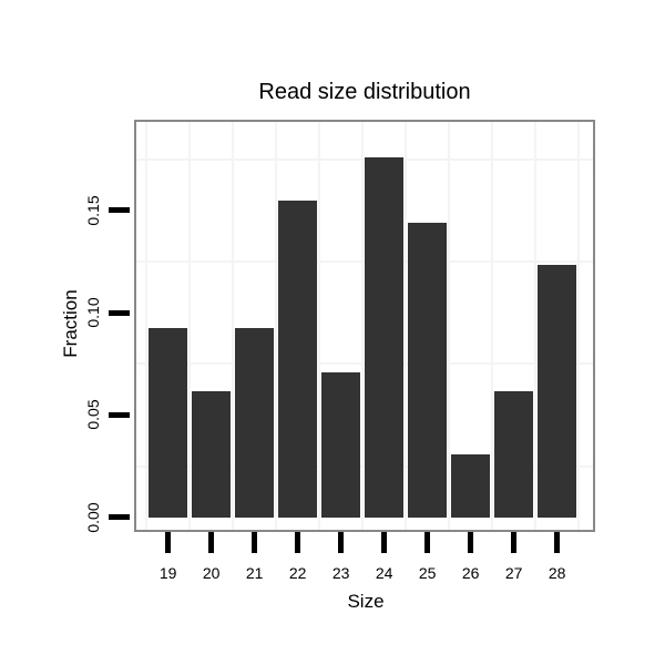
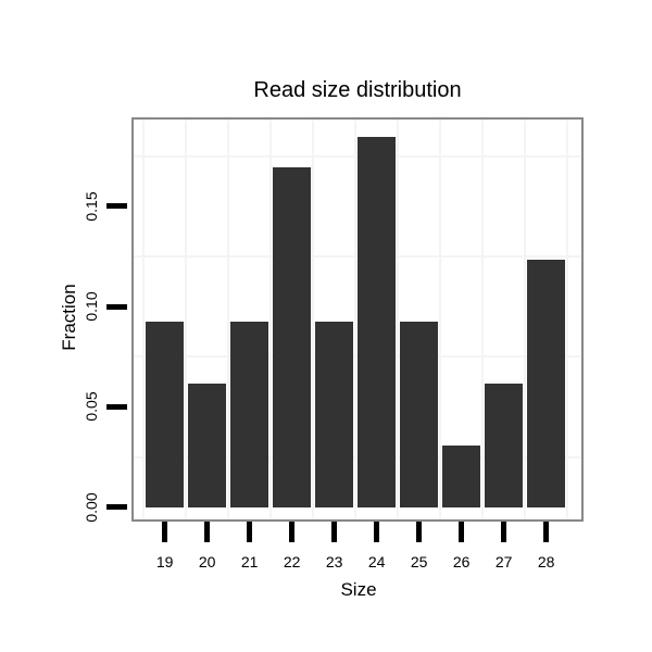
22: 0.155 -> 0.169
23: 0.071 -> 0.092
24: 0.176 -> 0.185
25: 0.144 -> 0.092
